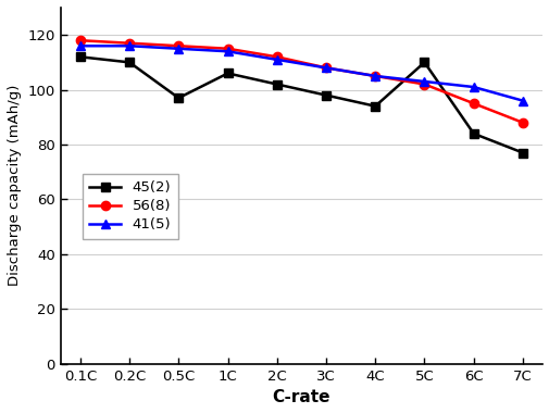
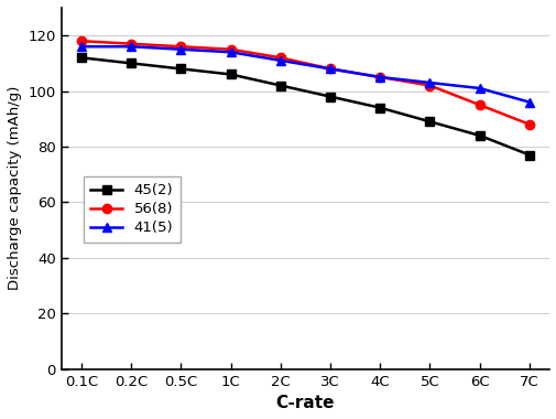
45(2)/0.5C: 97 -> 108
45(2)/5C: 110 -> 89
